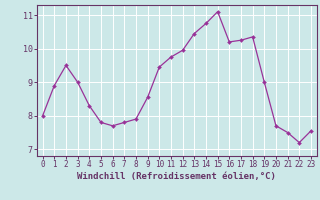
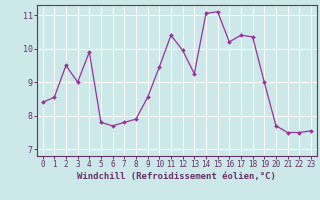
0: 8.00 -> 8.40
1: 8.90 -> 8.55
4: 8.30 -> 9.90
11: 9.75 -> 10.40
13: 10.45 -> 9.25
14: 10.75 -> 11.05
17: 10.25 -> 10.40
22: 7.20 -> 7.50
